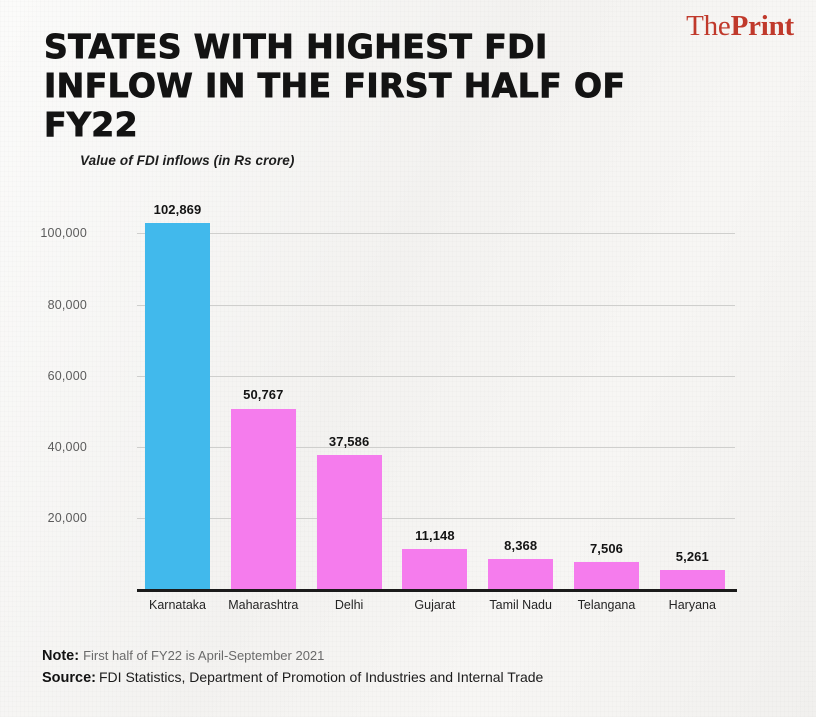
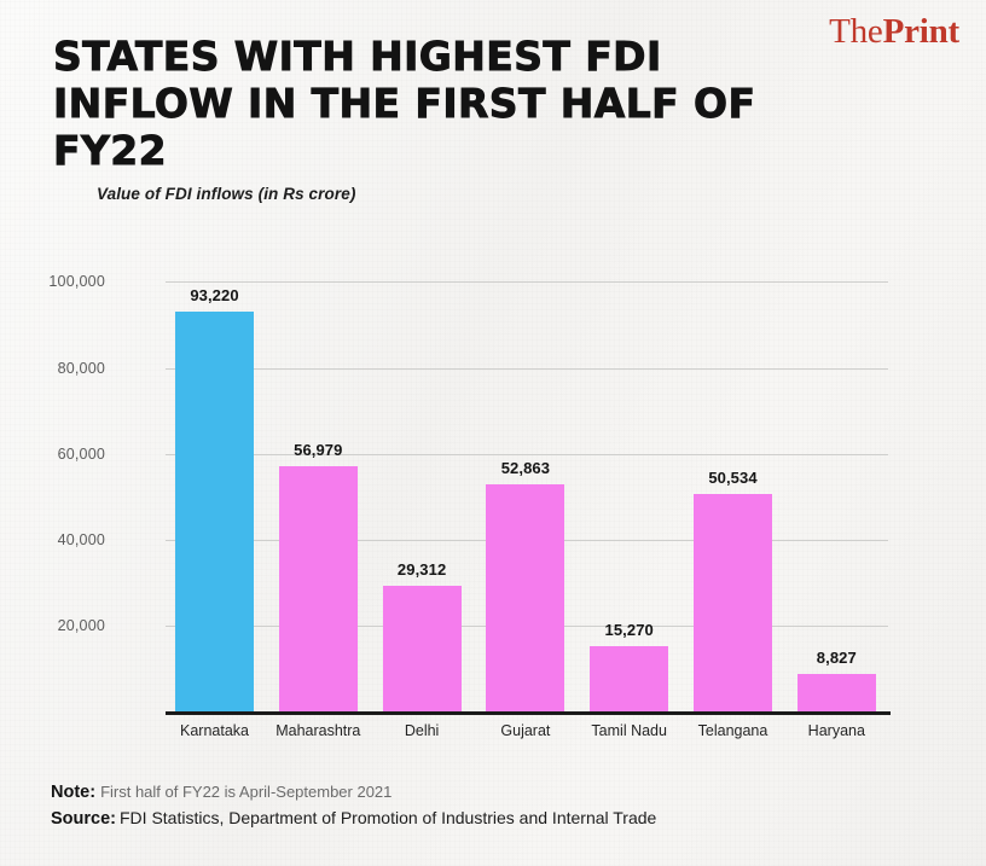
Karnataka: 102,869 -> 93,220
Maharashtra: 50,767 -> 56,979
Delhi: 37,586 -> 29,312
Gujarat: 11,148 -> 52,863
Tamil Nadu: 8,368 -> 15,270
Telangana: 7,506 -> 50,534
Haryana: 5,261 -> 8,827
